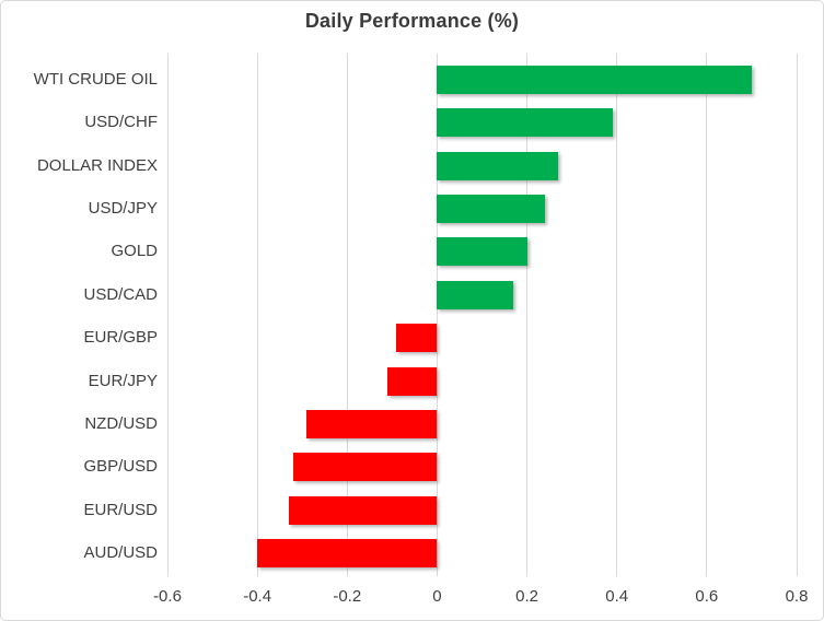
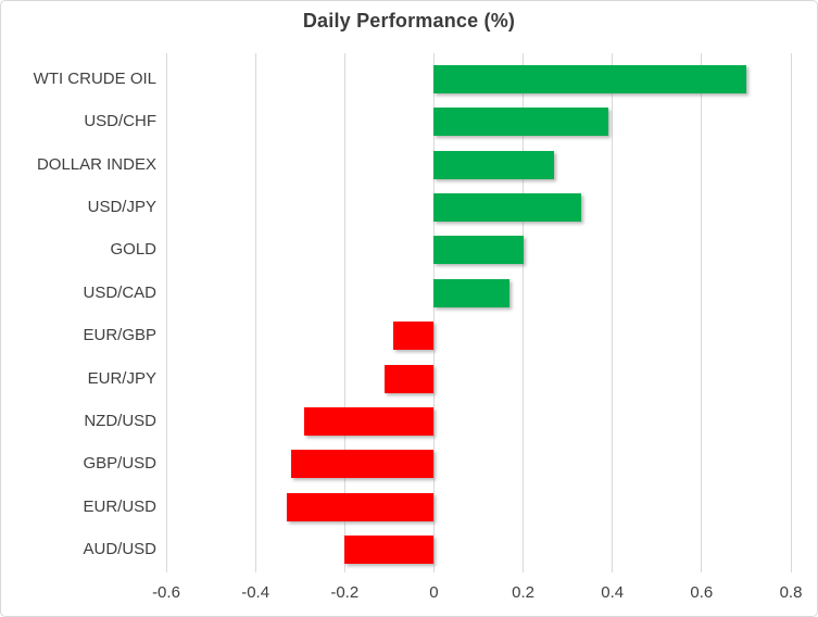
USD/JPY: 0.24 -> 0.33
AUD/USD: -0.40 -> -0.20
